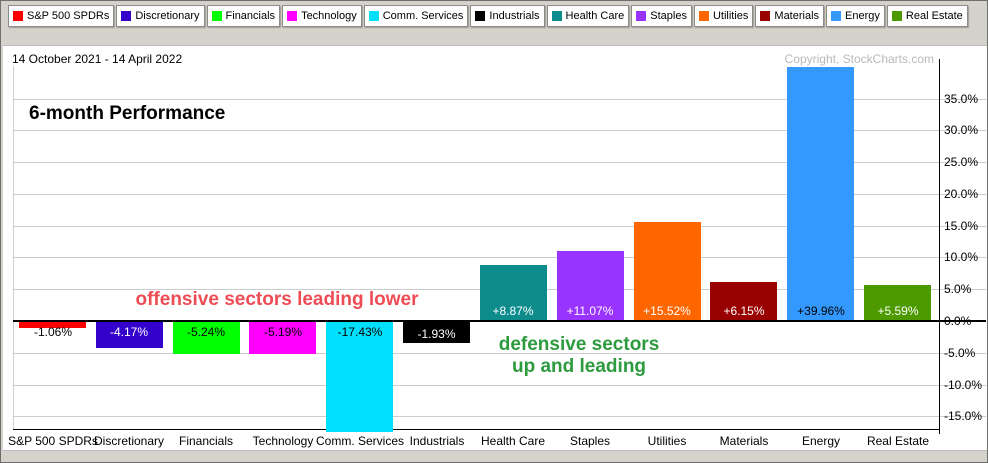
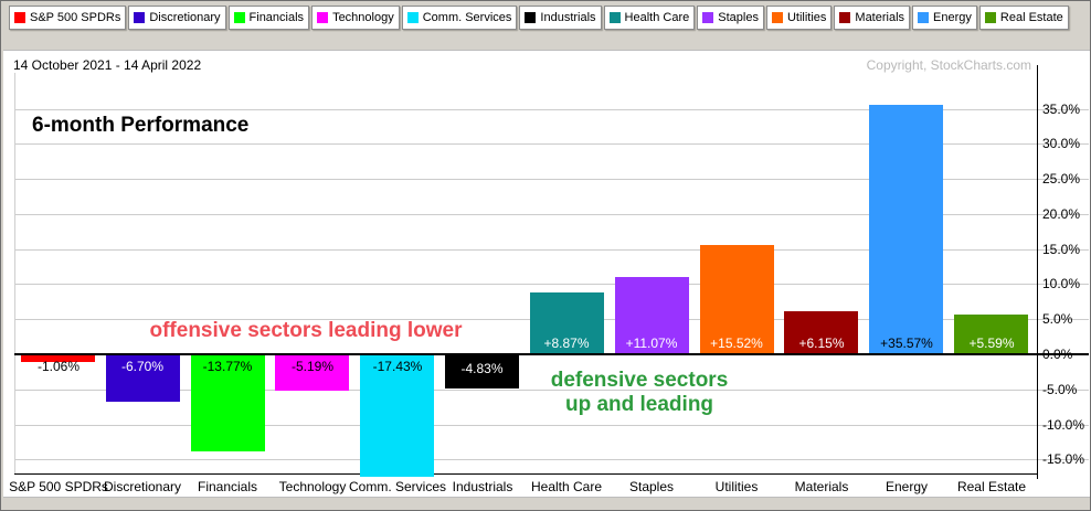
Discretionary: -4.17% -> -6.70%
Financials: -5.24% -> -13.77%
Industrials: -1.93% -> -4.83%
Energy: +39.96% -> +35.57%
